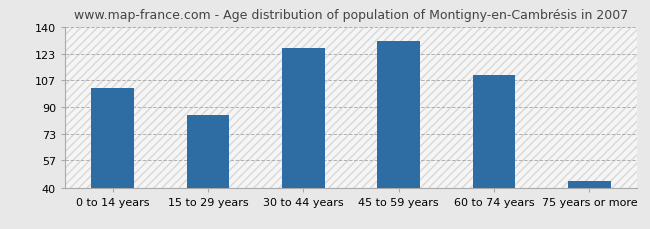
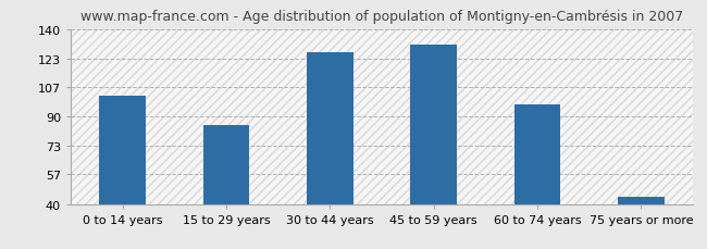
60 to 74 years: 110 -> 97
